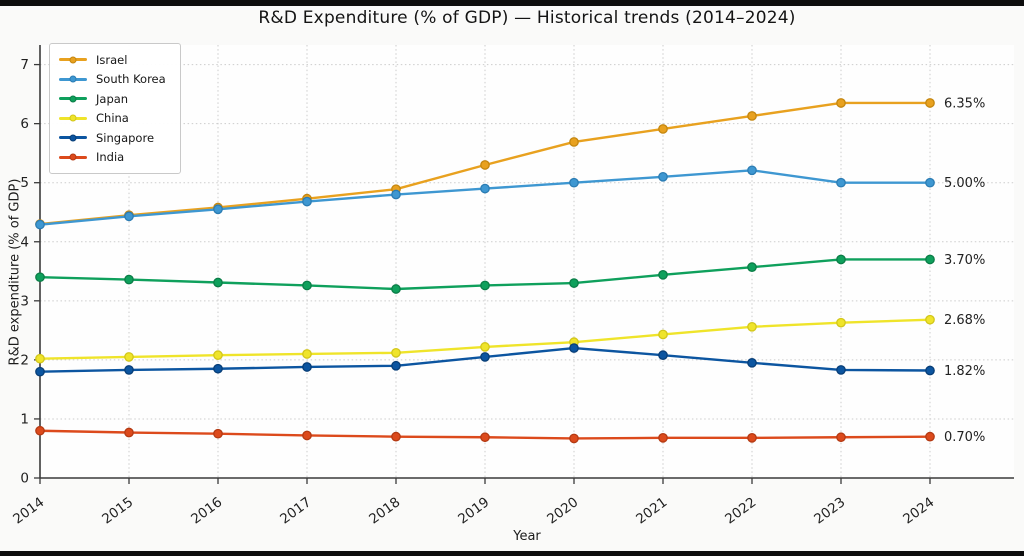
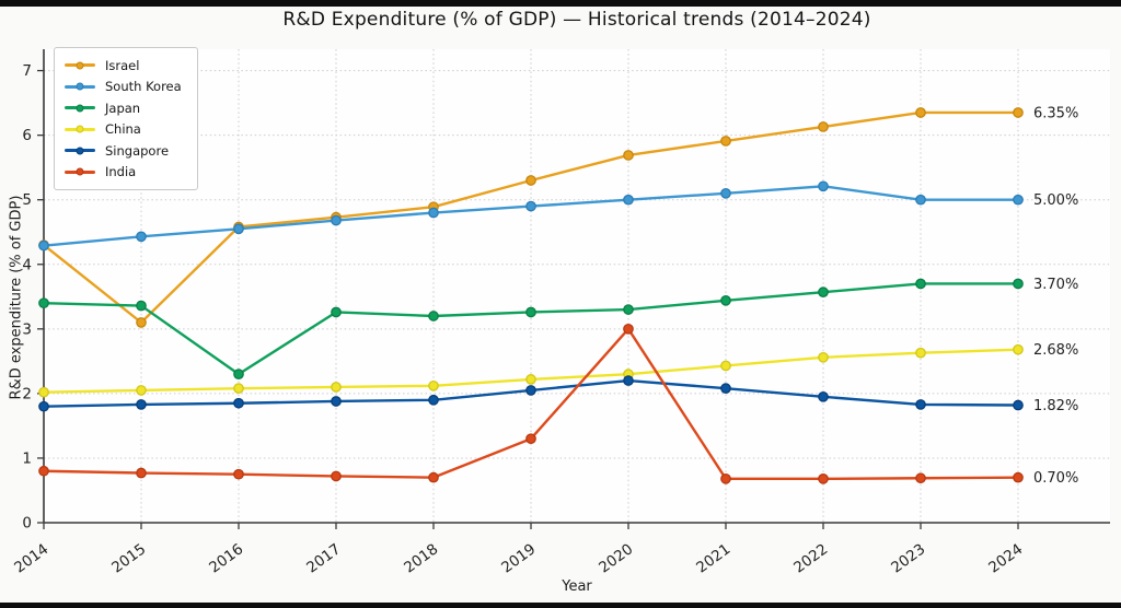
Israel/2015: 4.5 -> 3.1
Japan/2016: 3.3 -> 2.3
India/2019: 0.7 -> 1.3
India/2020: 0.7 -> 3.0
